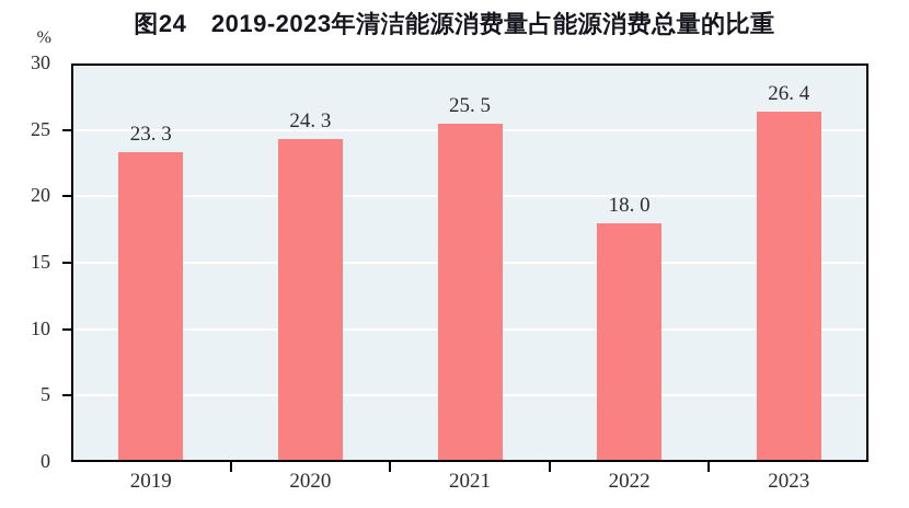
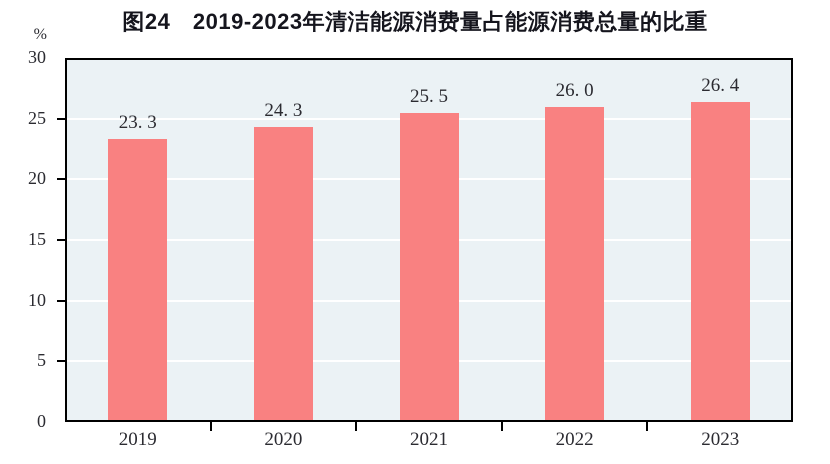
2022: 18 -> 26
